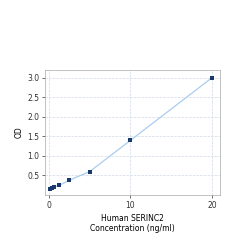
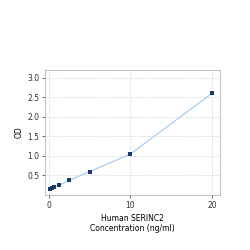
10: 1.40 -> 1.05
20: 3.00 -> 2.60
